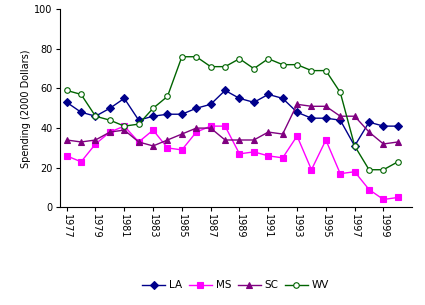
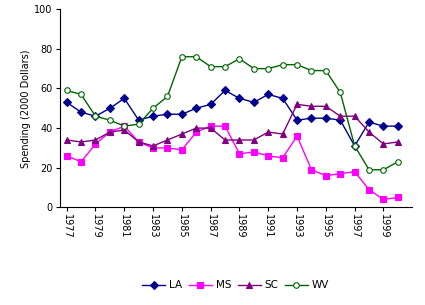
MS/1983: 39 -> 30
WV/1991: 75 -> 70
LA/1993: 48 -> 44
MS/1995: 34 -> 16
